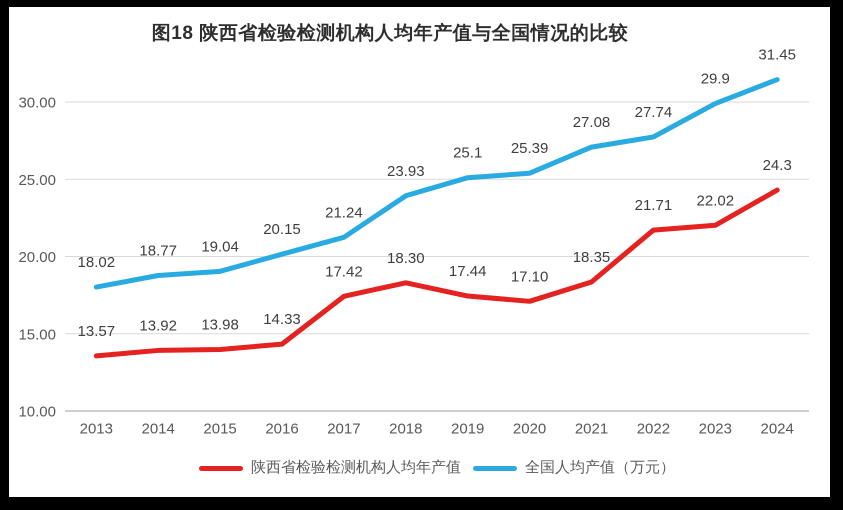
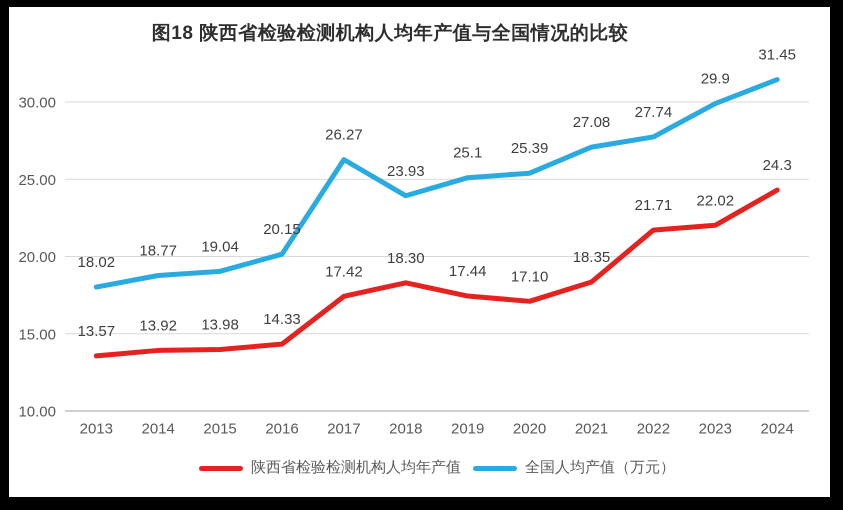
全国人均产值（万元）/2017: 21.24 -> 26.27
